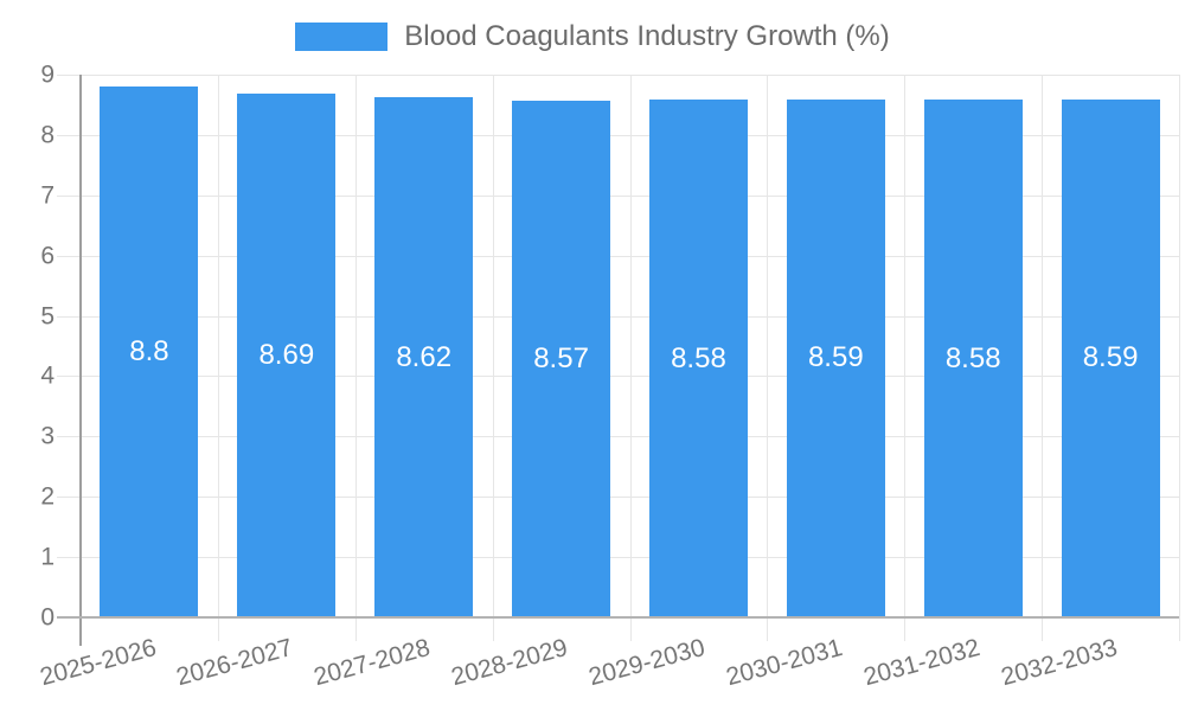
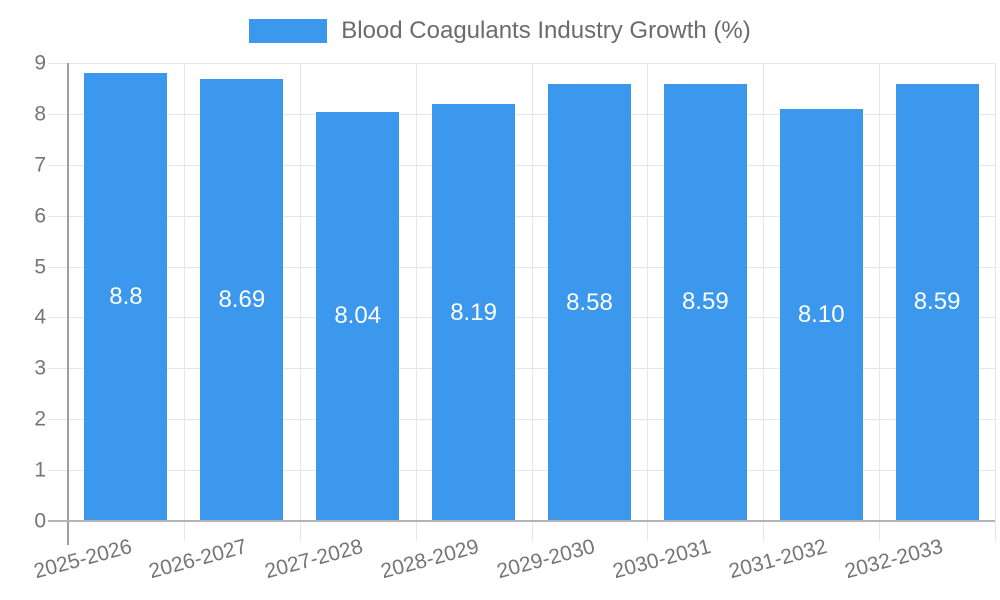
2027-2028: 8.62 -> 8.04
2028-2029: 8.57 -> 8.19
2031-2032: 8.58 -> 8.10
